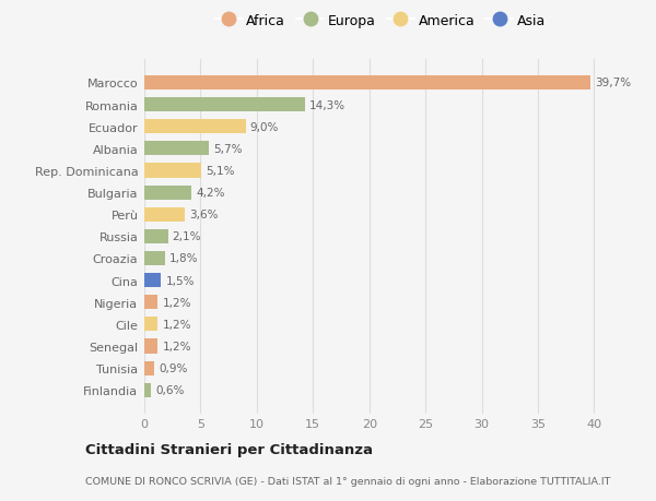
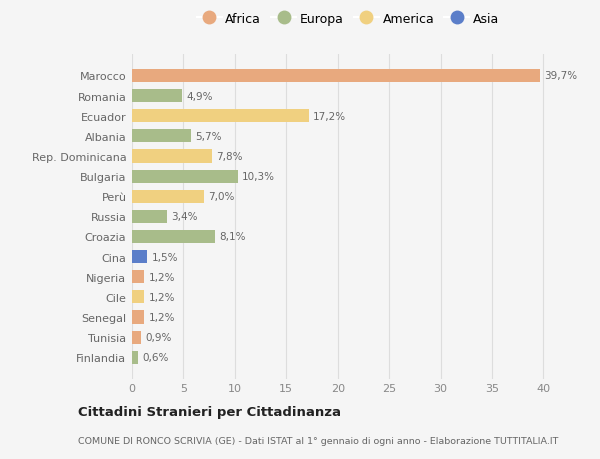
Romania: 14,3% -> 4,9%
Ecuador: 9,0% -> 17,2%
Rep. Dominicana: 5,1% -> 7,8%
Bulgaria: 4,2% -> 10,3%
Perù: 3,6% -> 7,0%
Russia: 2,1% -> 3,4%
Croazia: 1,8% -> 8,1%
